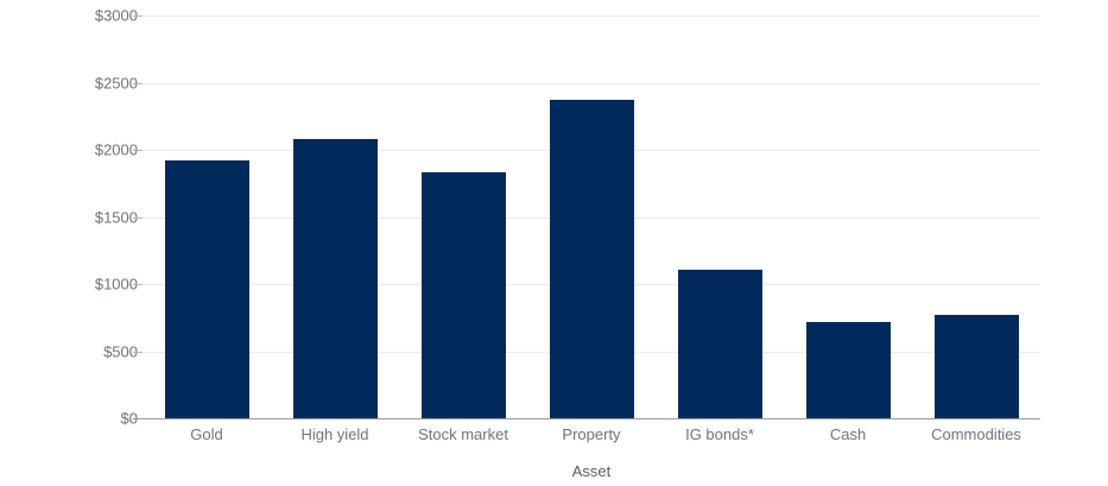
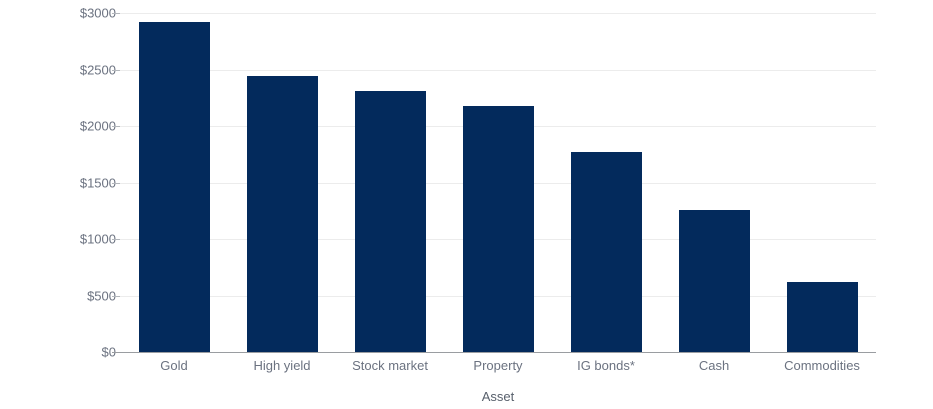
Gold: $1920 -> $2920
High yield: $2080 -> $2440
Stock market: $1830 -> $2310
Property: $2370 -> $2180
IG bonds*: $1110 -> $1770
Cash: $720 -> $1260
Commodities: $770 -> $620
